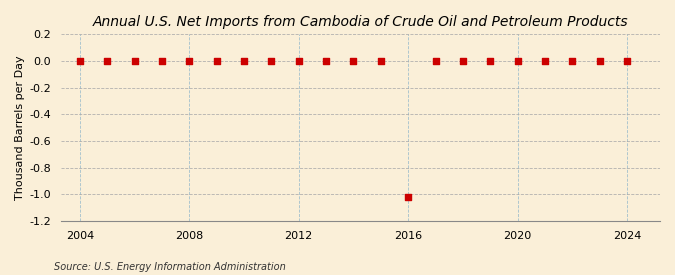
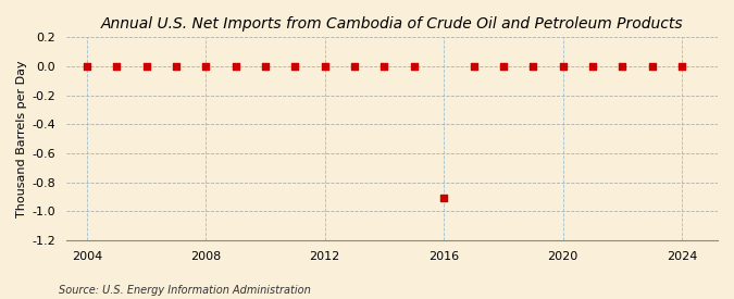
2016: -1.02 -> -0.91
